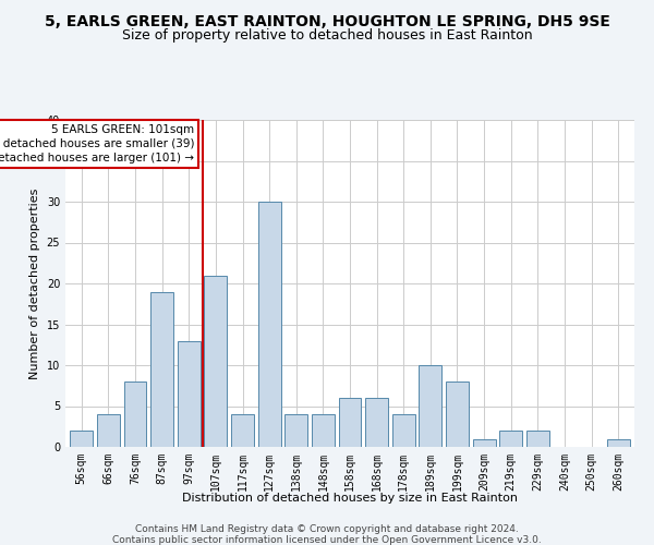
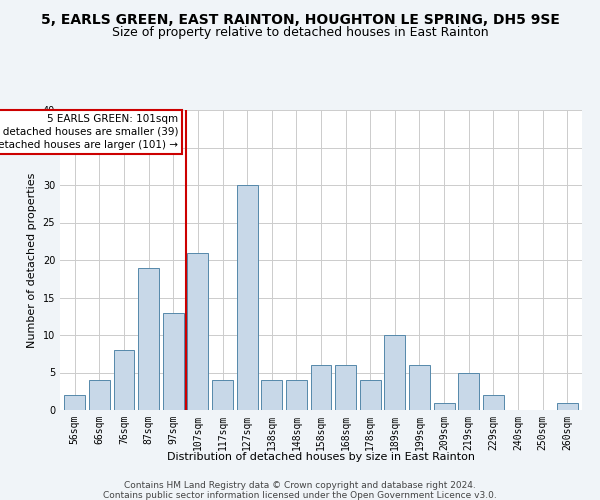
199sqm: 8 -> 6
219sqm: 2 -> 5
